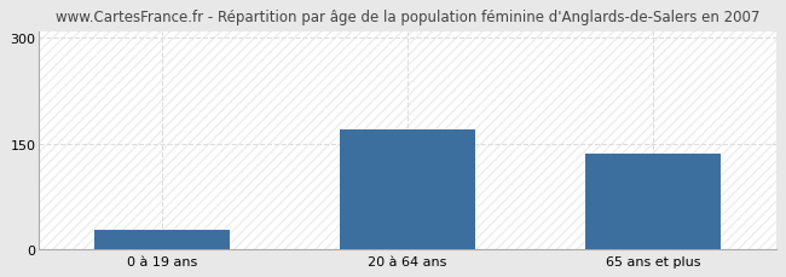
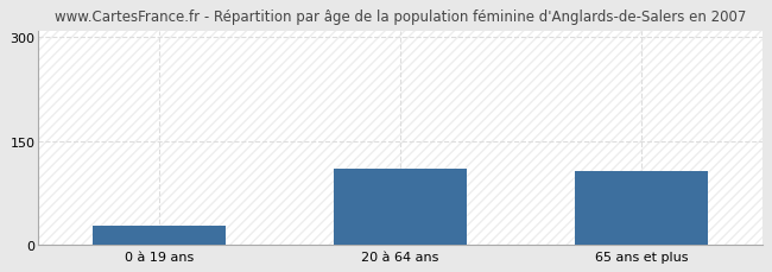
20 à 64 ans: 170 -> 110
65 ans et plus: 135 -> 106
